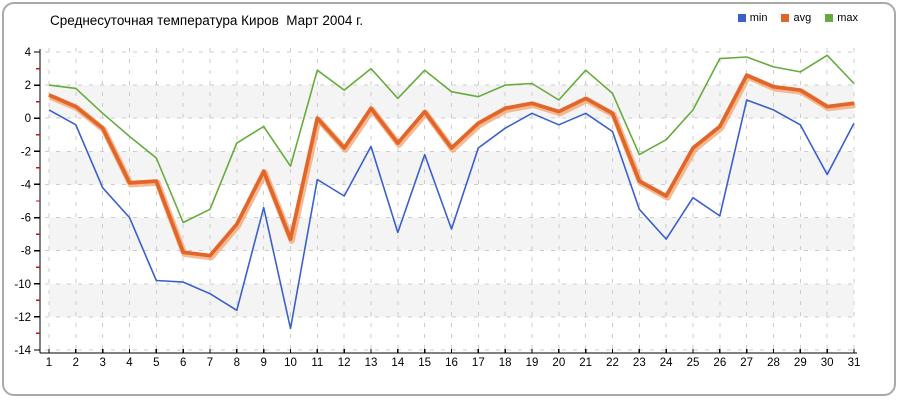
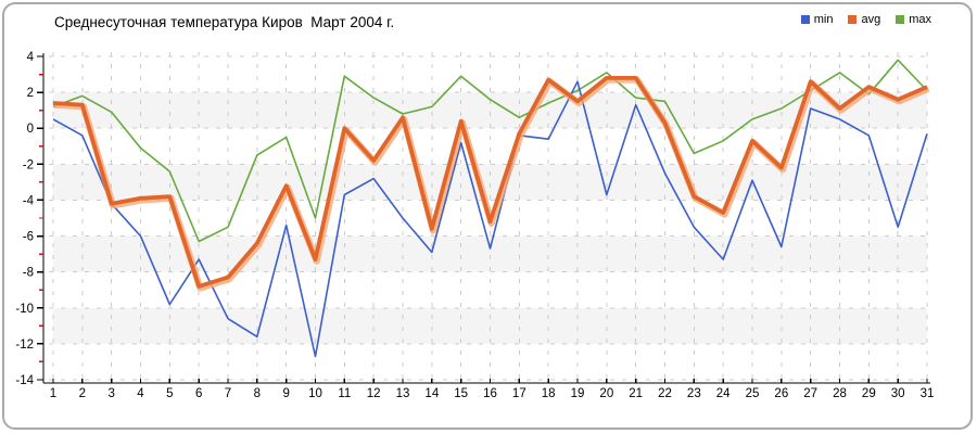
max/1: 2.0 -> 1.2
avg/2: 0.7 -> 1.3
avg/3: -0.6 -> -4.2
max/3: 0.3 -> 0.9
min/6: -9.9 -> -7.3
avg/6: -8.1 -> -8.8
max/10: -2.9 -> -5.0
min/12: -4.7 -> -2.8
min/13: -1.7 -> -5.0
max/13: 3.0 -> 0.8
avg/14: -1.5 -> -5.6
min/15: -2.2 -> -0.8
avg/16: -1.8 -> -5.2
min/17: -1.8 -> -0.4
max/17: 1.3 -> 0.6
avg/18: 0.6 -> 2.7
max/18: 2.0 -> 1.4
min/19: 0.3 -> 2.6
avg/19: 0.9 -> 1.5
min/20: -0.4 -> -3.7
avg/20: 0.4 -> 2.8
max/20: 1.1 -> 3.1
min/21: 0.3 -> 1.3
avg/21: 1.2 -> 2.8
max/21: 2.9 -> 1.7
min/22: -0.8 -> -2.5
max/23: -2.2 -> -1.4
max/24: -1.3 -> -0.7
min/25: -4.8 -> -2.9
avg/25: -1.8 -> -0.7
min/26: -5.9 -> -6.6
avg/26: -0.5 -> -2.2
max/26: 3.6 -> 1.1
max/27: 3.7 -> 2.1
avg/28: 1.9 -> 1.1
avg/29: 1.7 -> 2.3
max/29: 2.8 -> 1.9
min/30: -3.4 -> -5.5
avg/30: 0.7 -> 1.6
avg/31: 0.9 -> 2.3
